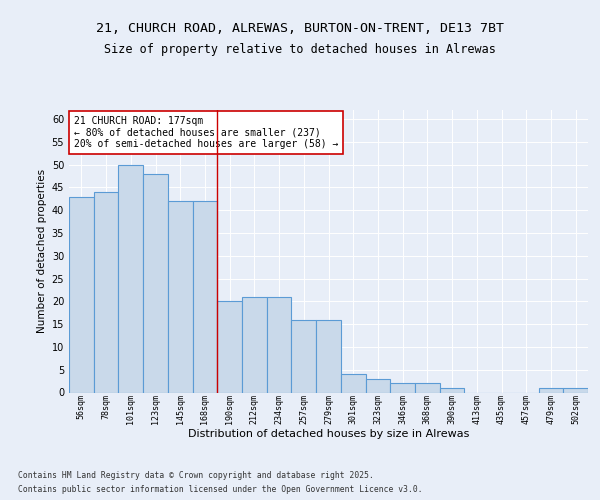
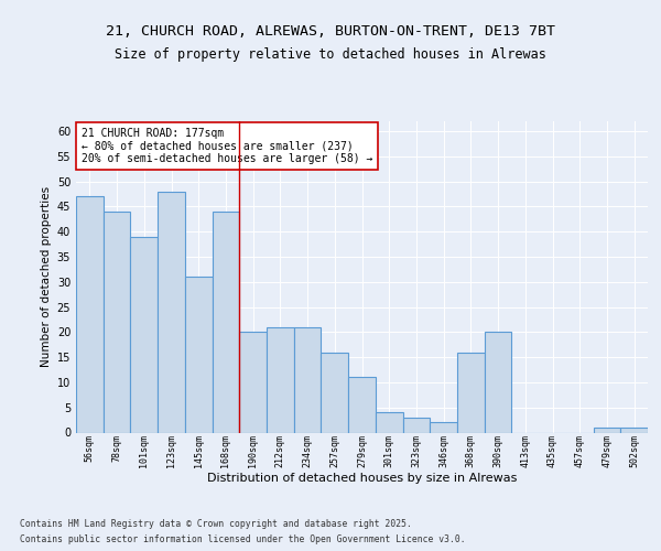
56sqm: 43 -> 47
101sqm: 50 -> 39
145sqm: 42 -> 31
168sqm: 42 -> 44
279sqm: 16 -> 11
368sqm: 2 -> 16
390sqm: 1 -> 20
